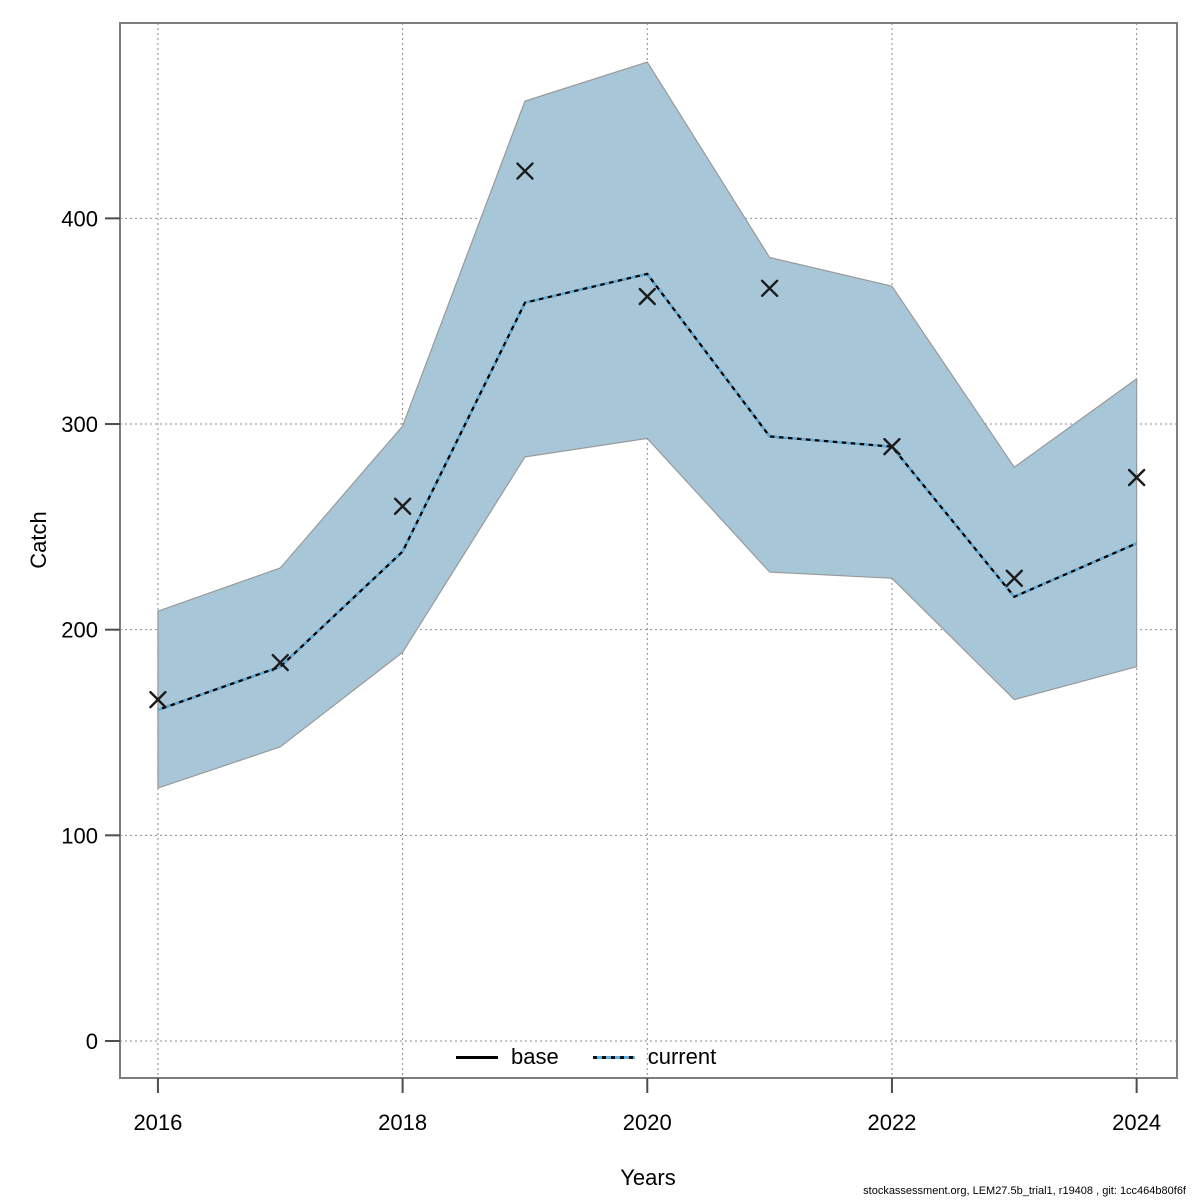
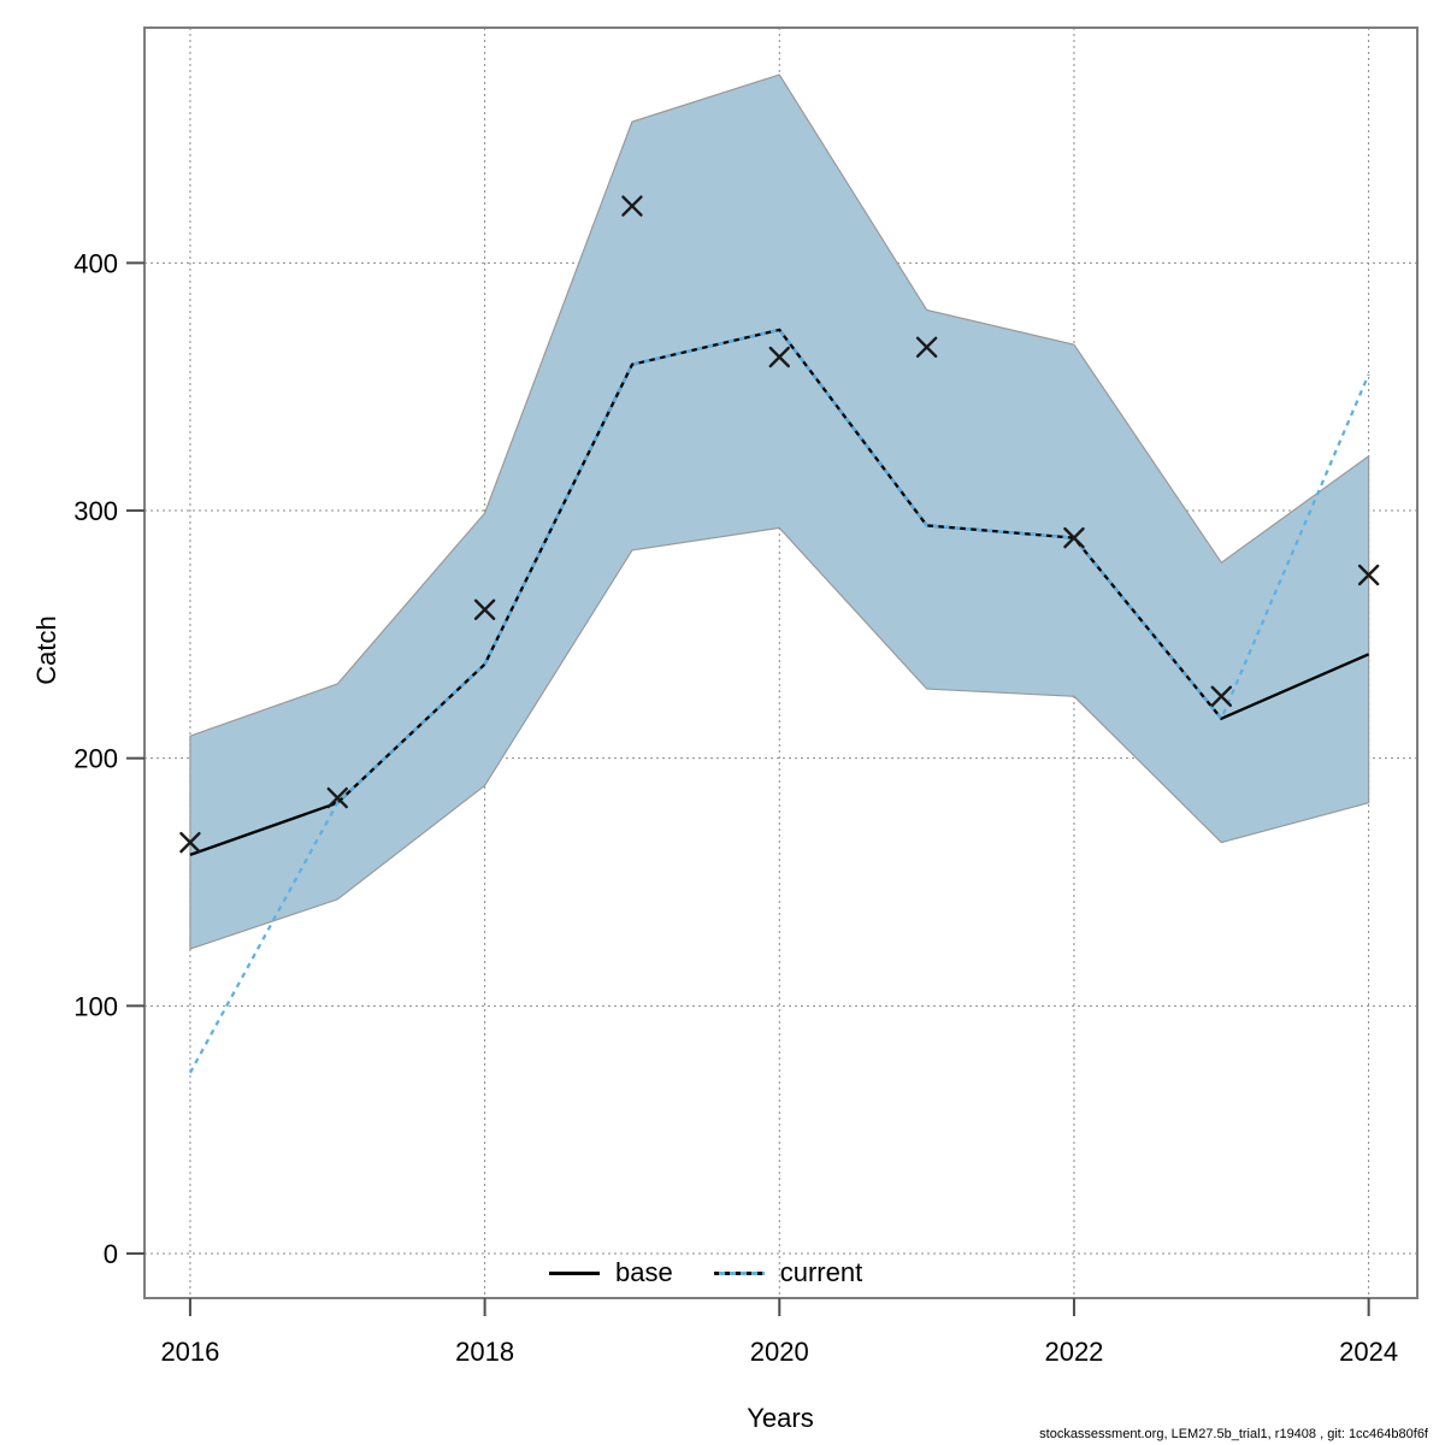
current/2016: 161 -> 73
current/2024: 242 -> 355
